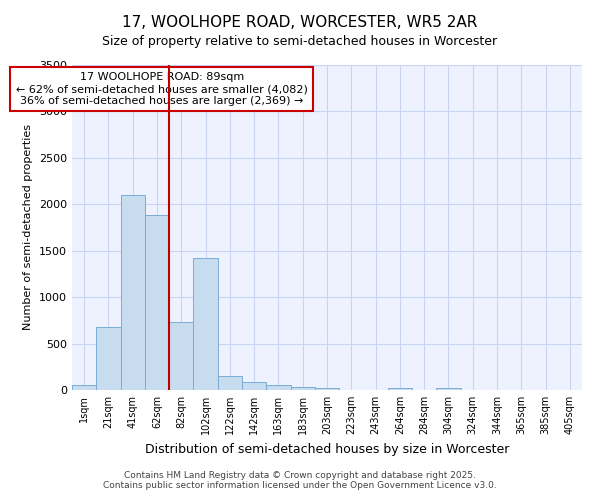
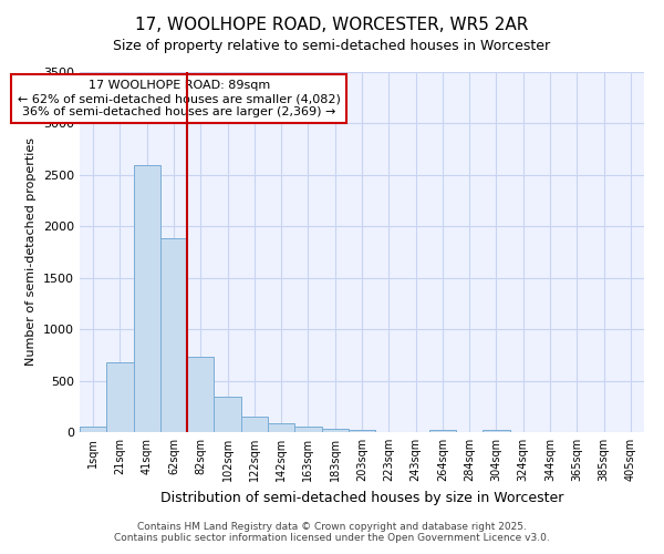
41sqm: 2100 -> 2600
102sqm: 1420 -> 340
